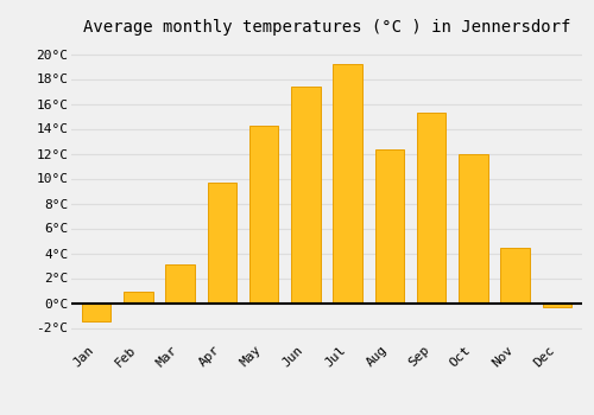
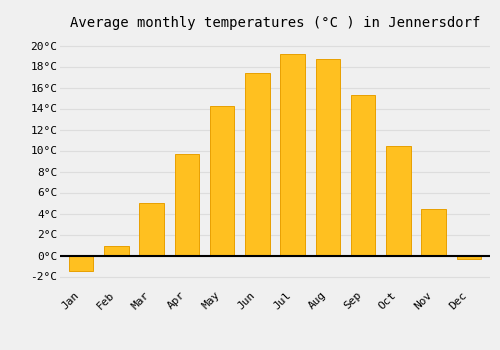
Mar: 3.1°C -> 5.0°C
Aug: 12.3°C -> 18.7°C
Oct: 12.0°C -> 10.4°C
